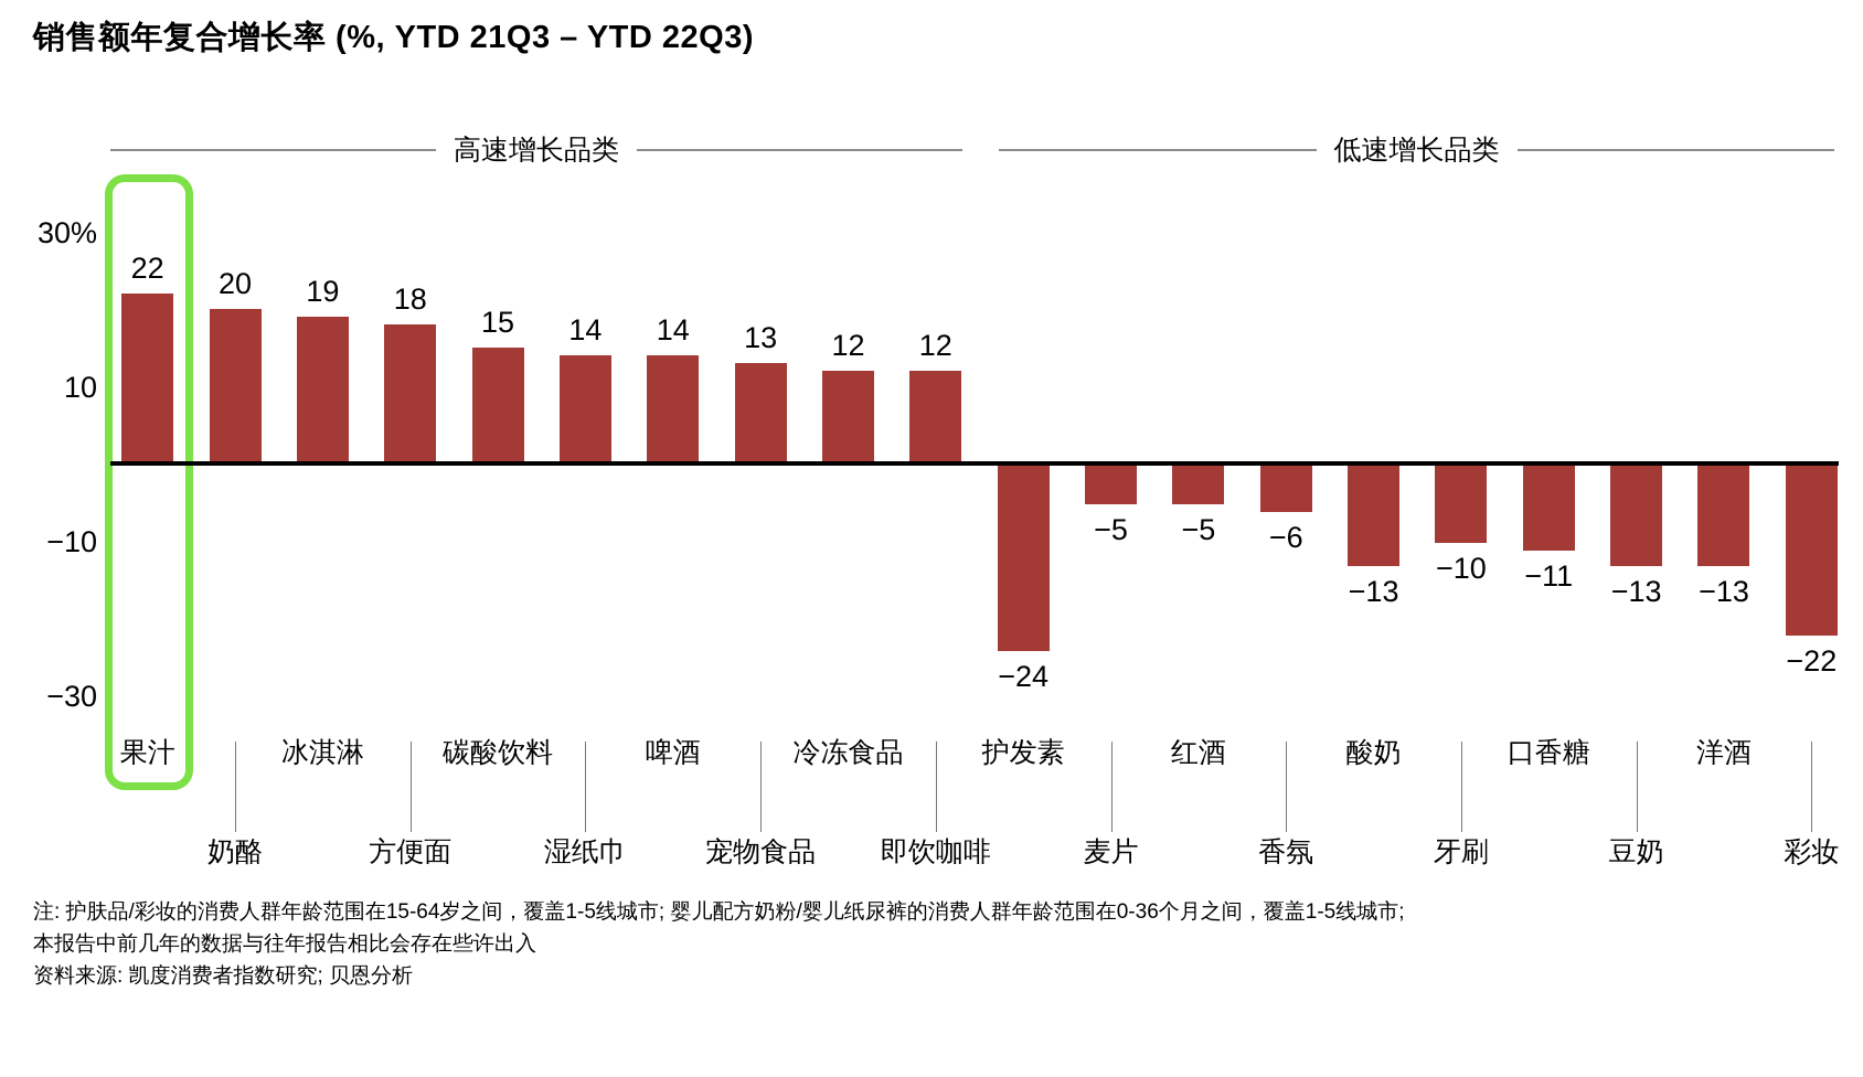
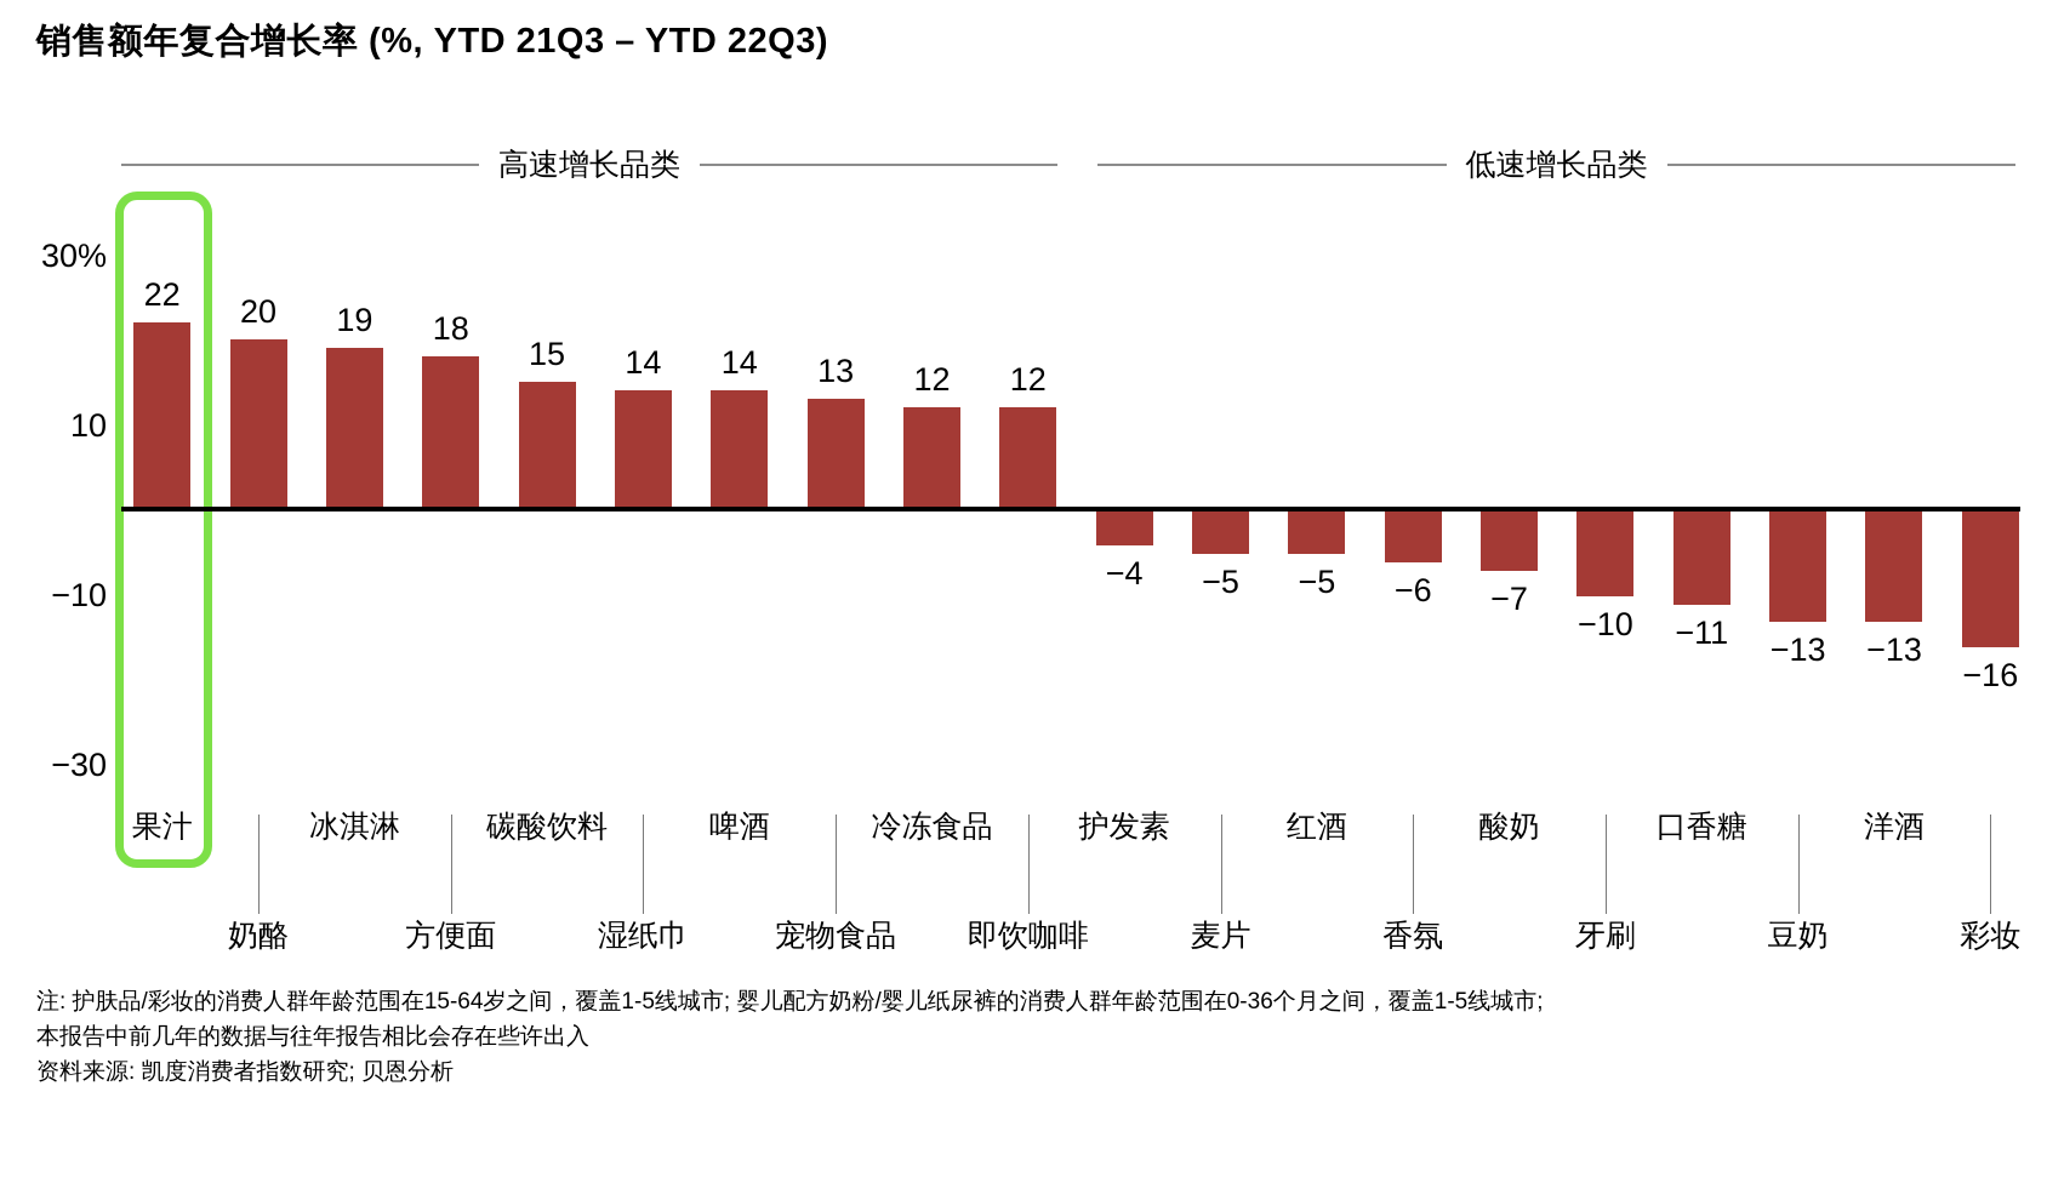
护发素: −24 -> −4
酸奶: −13 -> −7
彩妆: −22 -> −16
